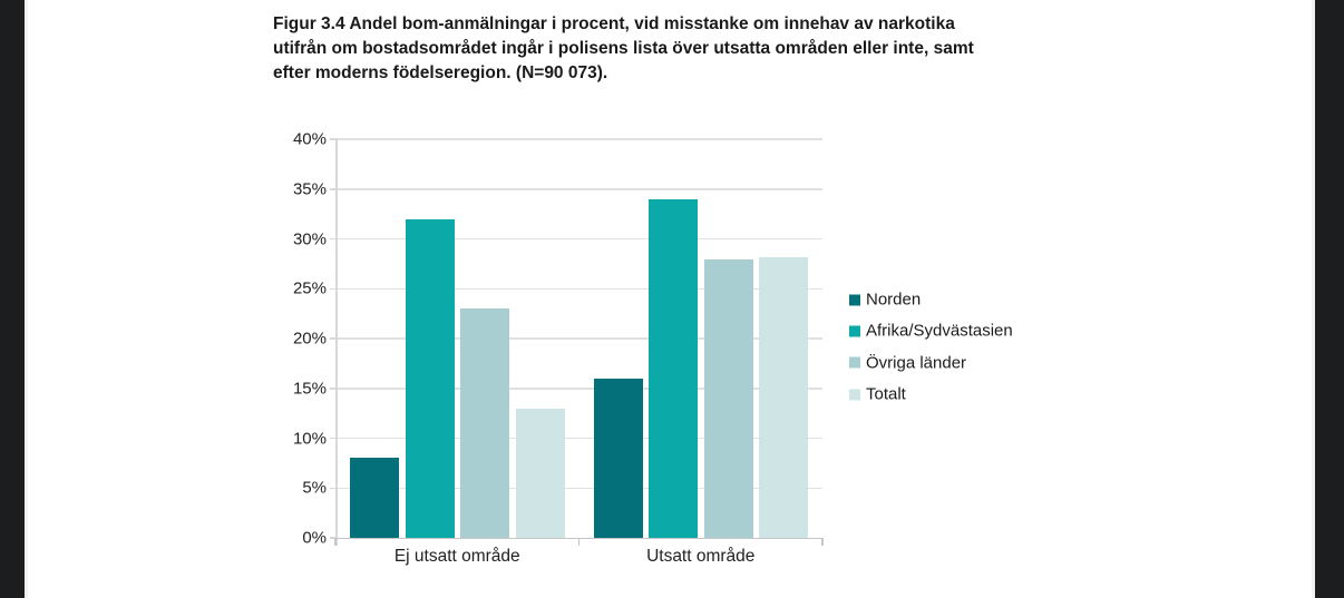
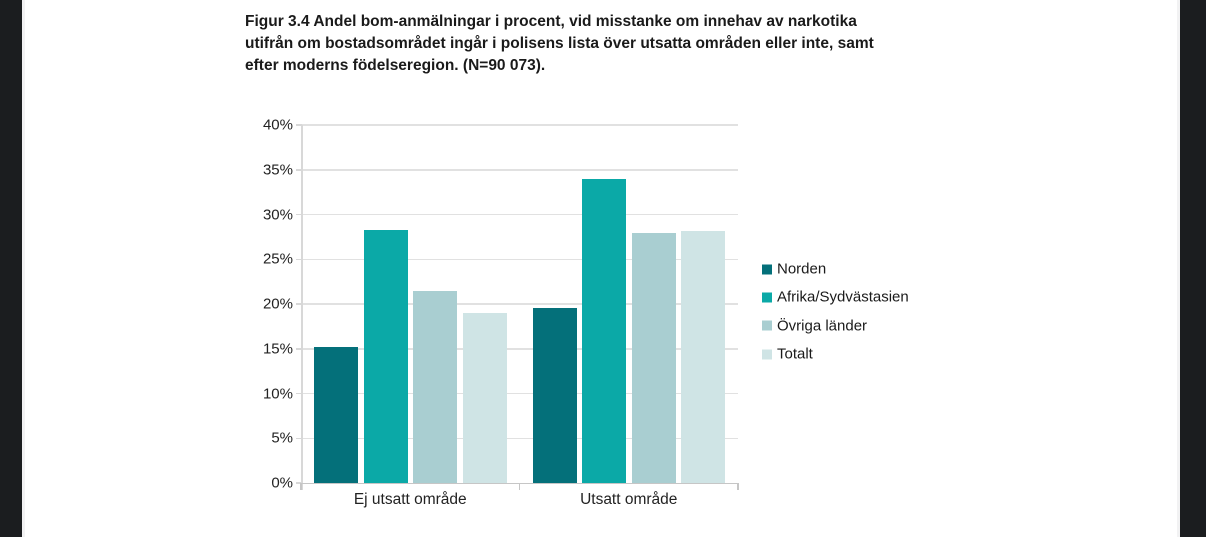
Norden/Ej utsatt område: 8% -> 15%
Afrika/Sydvästasien/Ej utsatt område: 32% -> 28%
Övriga länder/Ej utsatt område: 23% -> 21%
Totalt/Ej utsatt område: 13% -> 19%
Norden/Utsatt område: 16% -> 20%
